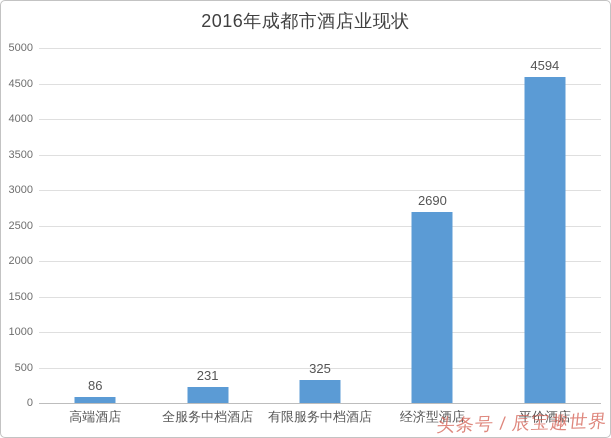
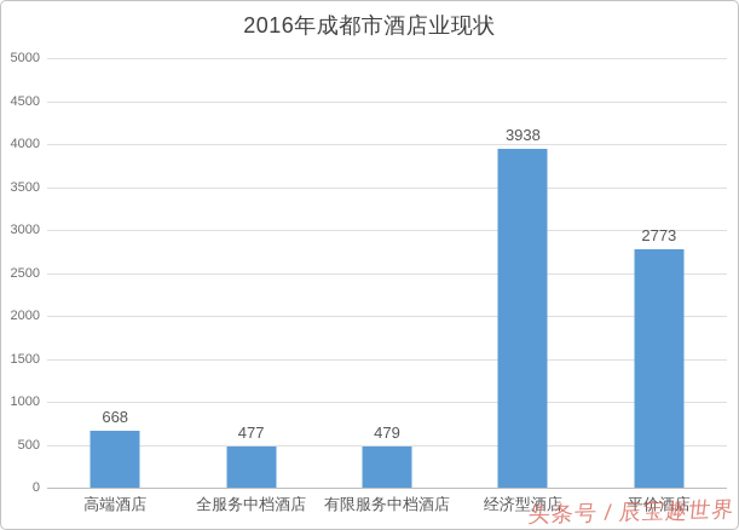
高端酒店: 86 -> 668
全服务中档酒店: 231 -> 477
有限服务中档酒店: 325 -> 479
经济型酒店: 2690 -> 3938
平价酒店: 4594 -> 2773
